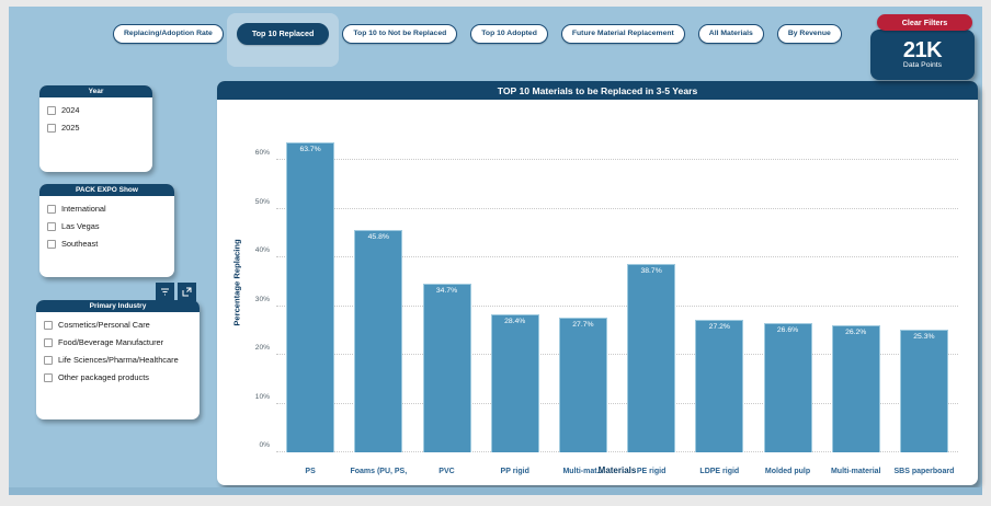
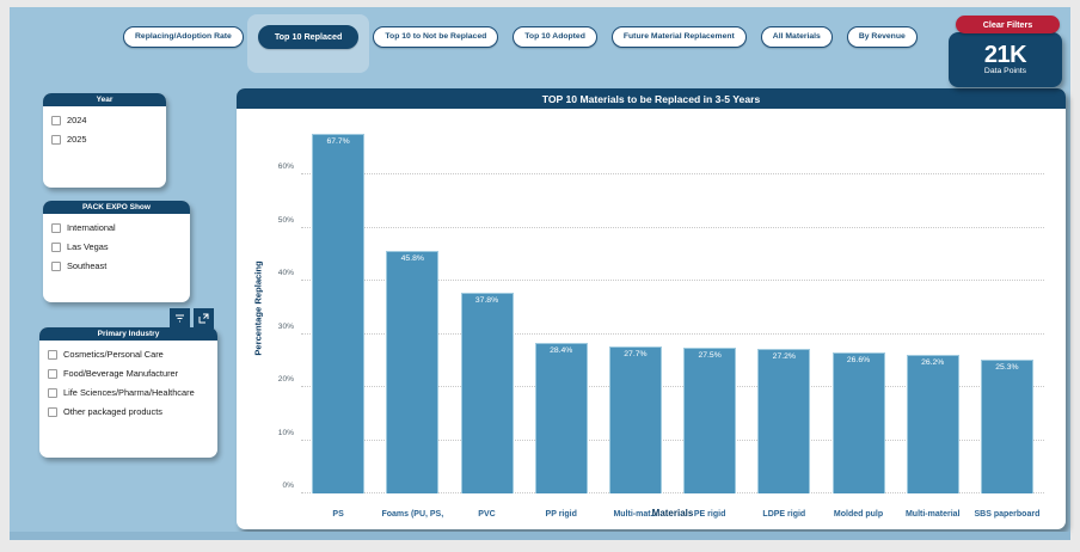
PS: 63.7% -> 67.7%
PVC: 34.7% -> 37.8%
PE rigid: 38.7% -> 27.5%
